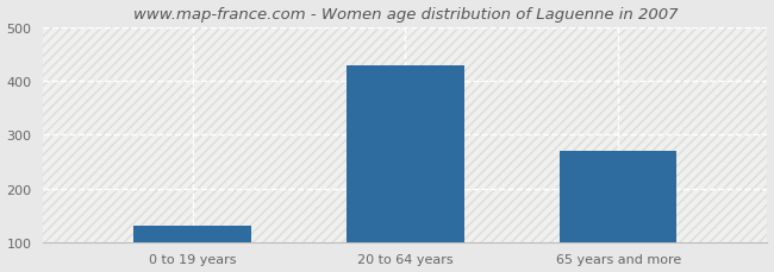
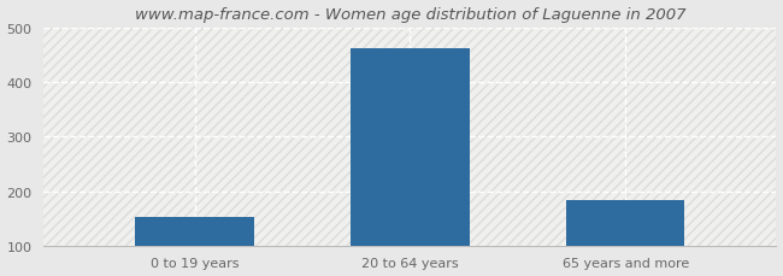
0 to 19 years: 130 -> 153
20 to 64 years: 430 -> 462
65 years and more: 270 -> 184
